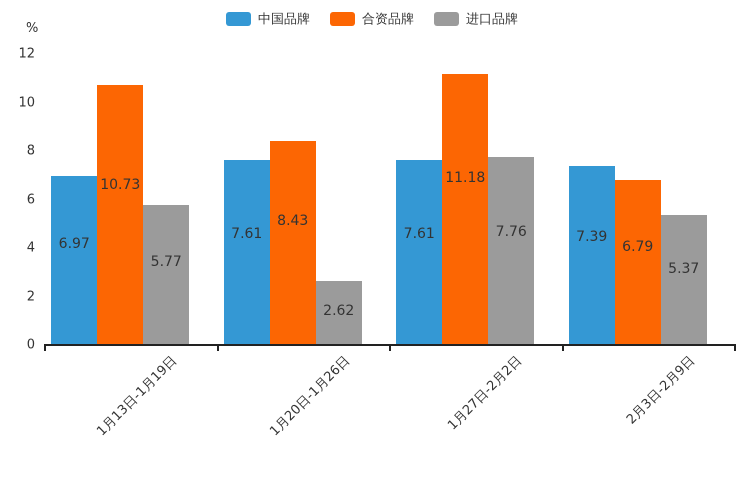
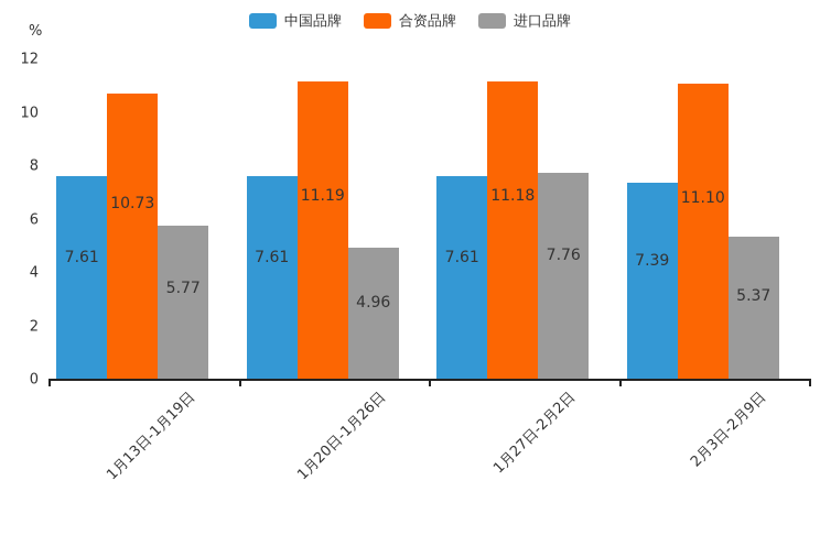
中国品牌/1月13日-1月19日: 6.97 -> 7.61
合资品牌/1月20日-1月26日: 8.43 -> 11.19
进口品牌/1月20日-1月26日: 2.62 -> 4.96
合资品牌/2月3日-2月9日: 6.79 -> 11.10
